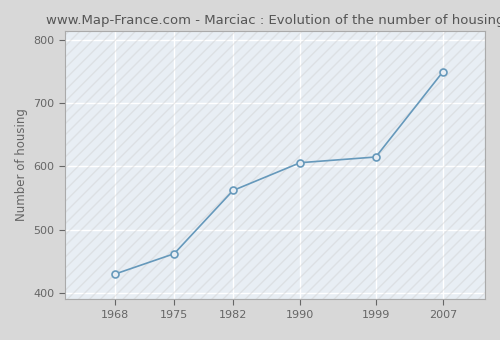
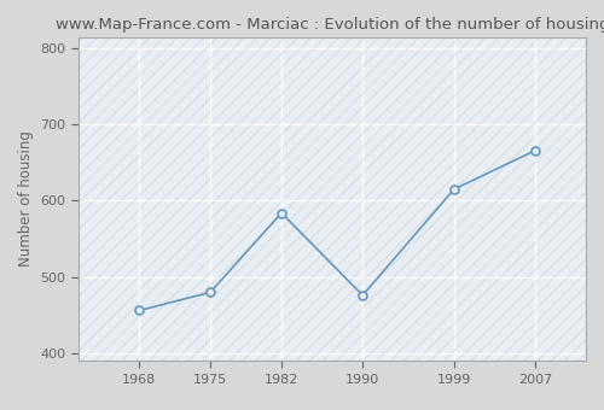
1968: 430 -> 456
1975: 462 -> 480
1982: 562 -> 584
1990: 606 -> 476
2007: 750 -> 666
